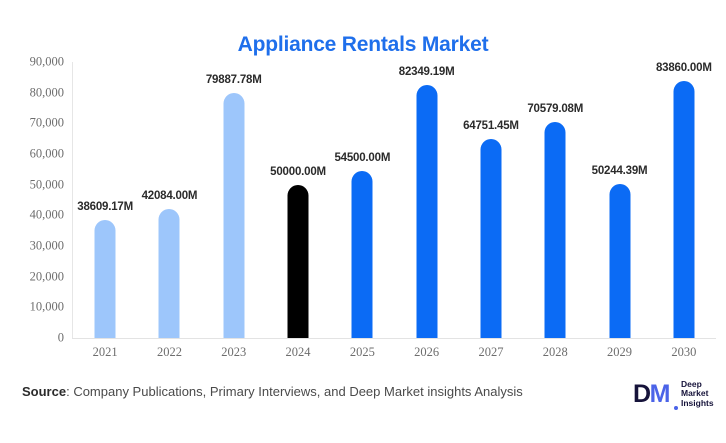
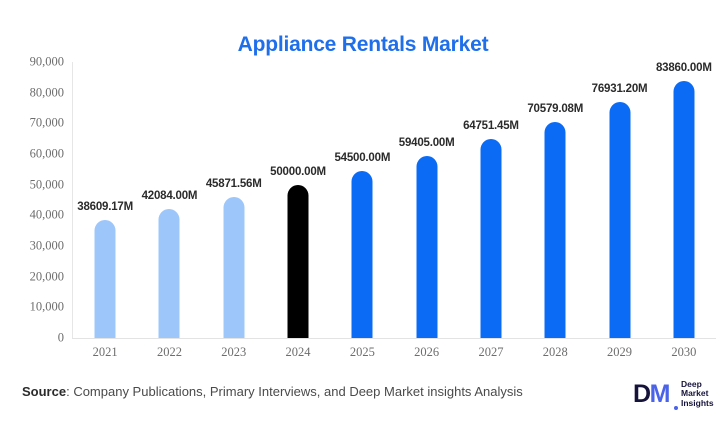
2023: 79887.78M -> 45871.56M
2026: 82349.19M -> 59405.00M
2029: 50244.39M -> 76931.20M
